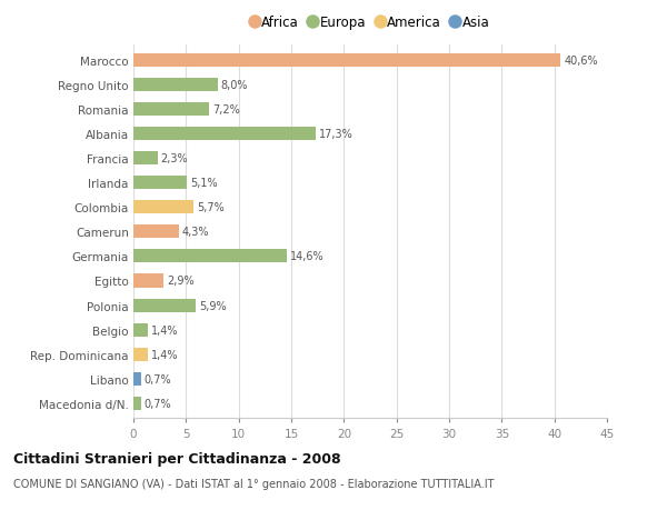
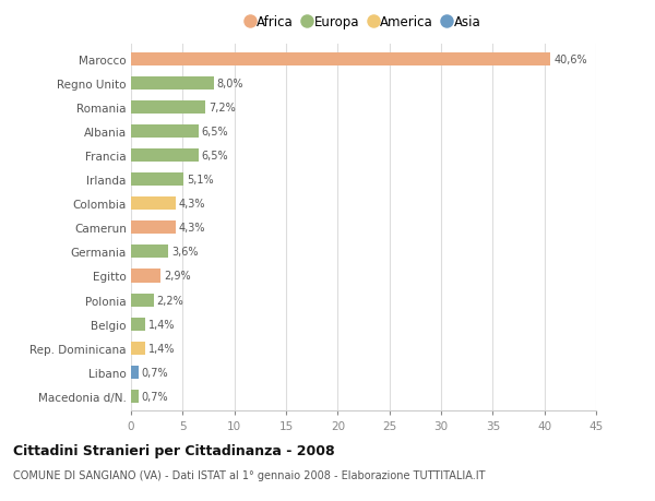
Albania: 17,3% -> 6,5%
Francia: 2,3% -> 6,5%
Colombia: 5,7% -> 4,3%
Germania: 14,6% -> 3,6%
Polonia: 5,9% -> 2,2%
